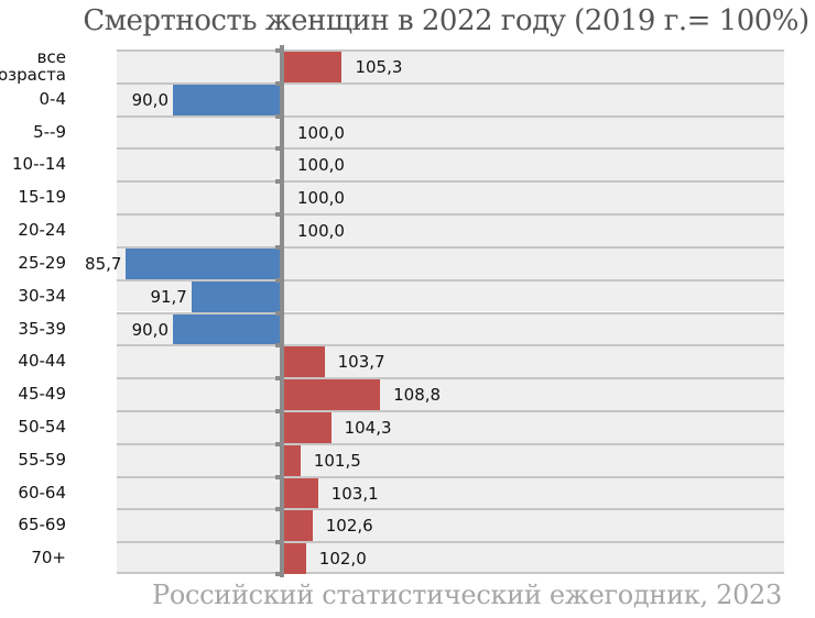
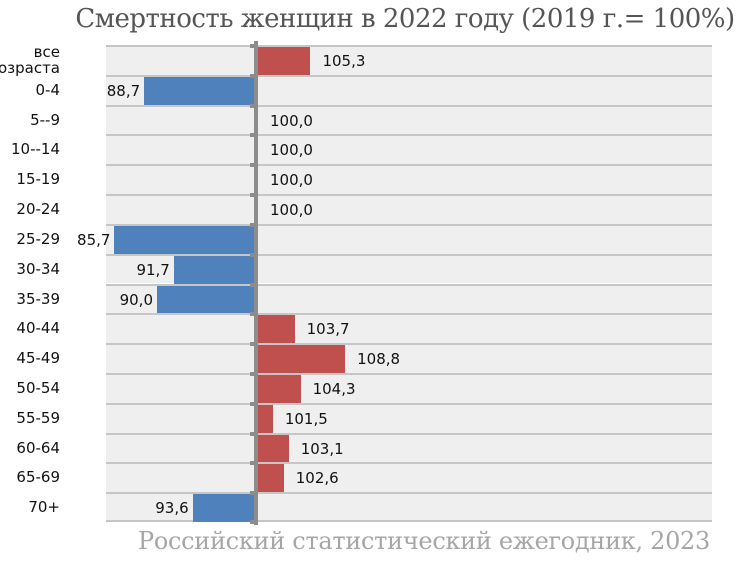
0-4: 90,0 -> 88,7
70+: 102,0 -> 93,6
